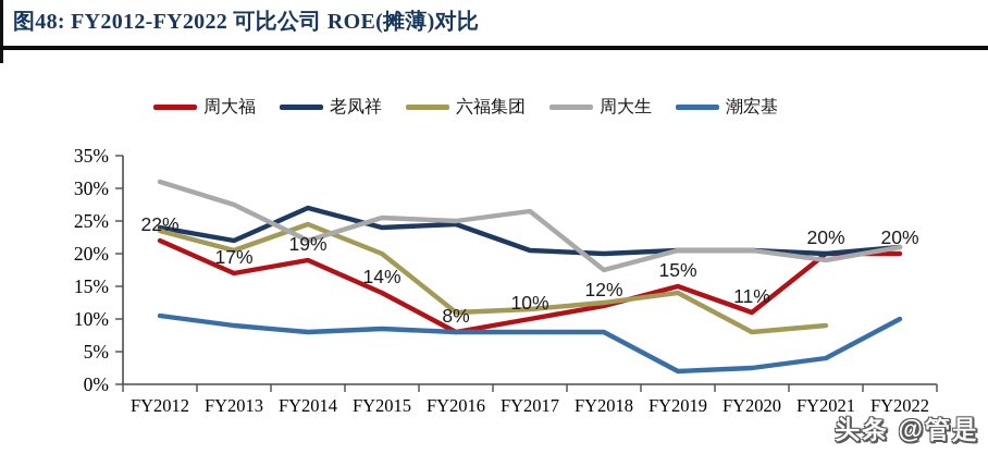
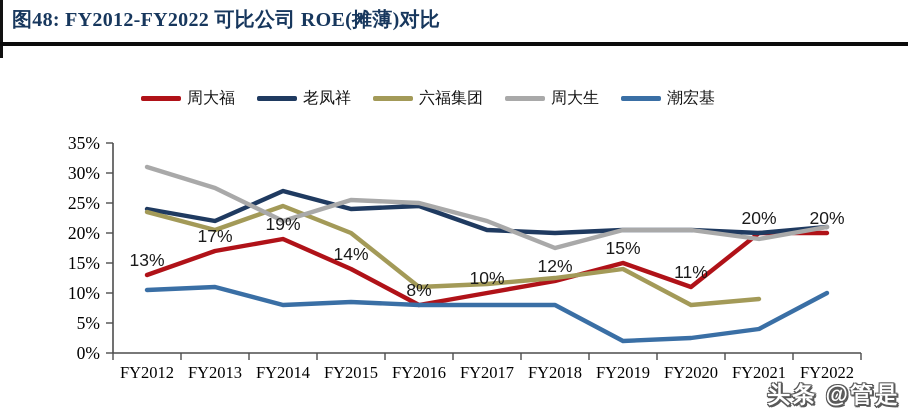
周大福/FY2012: 22% -> 13%
潮宏基/FY2013: 9% -> 11%
周大生/FY2017: 26% -> 22%
